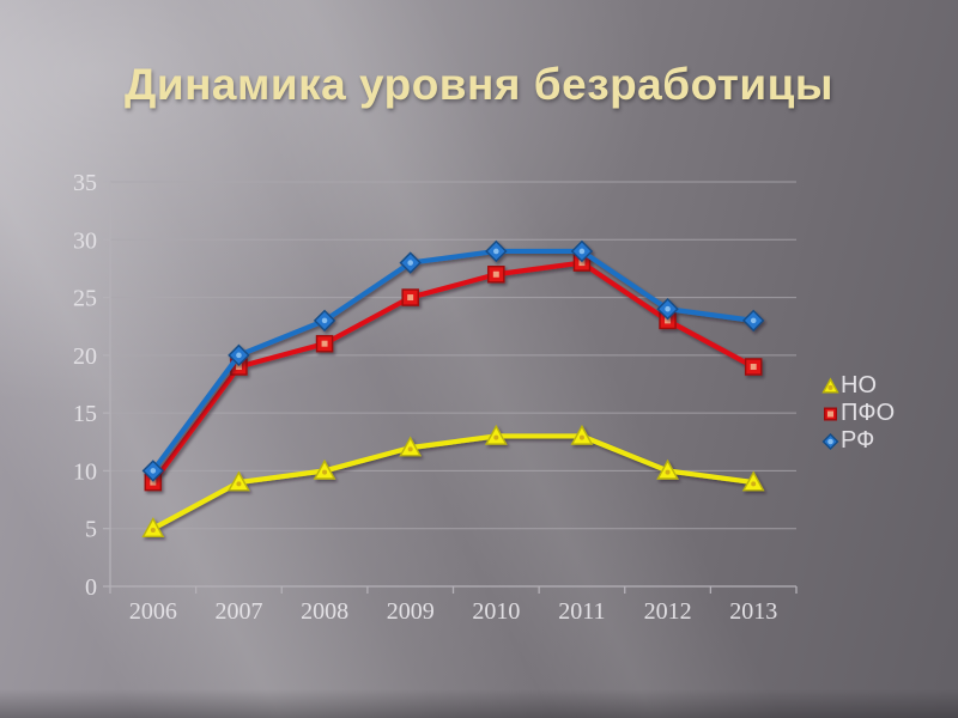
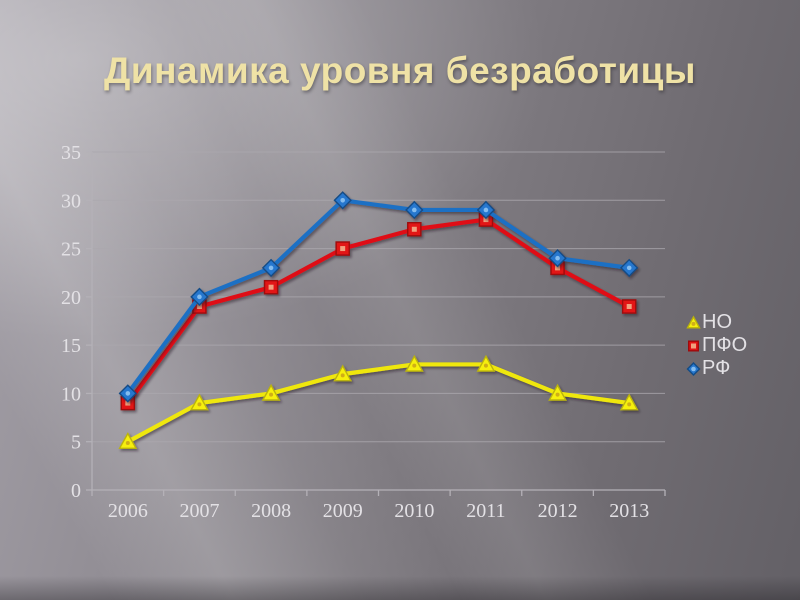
РФ/2009: 28 -> 30
